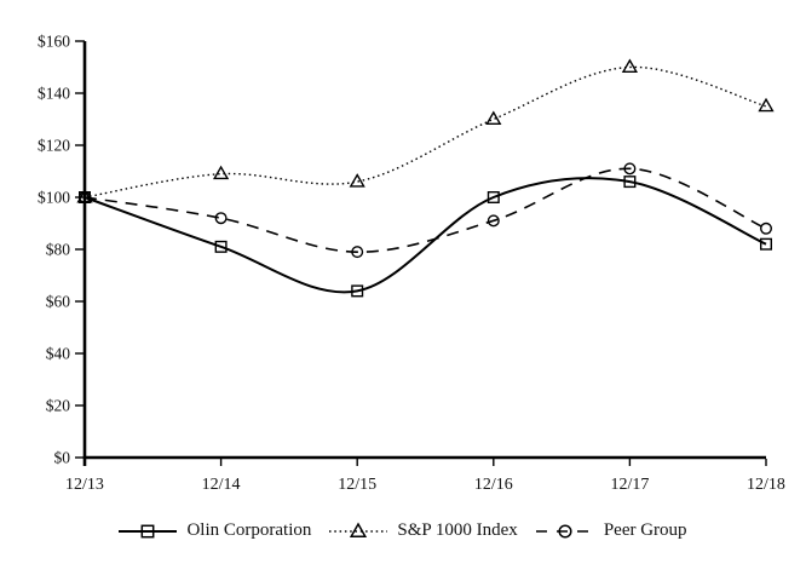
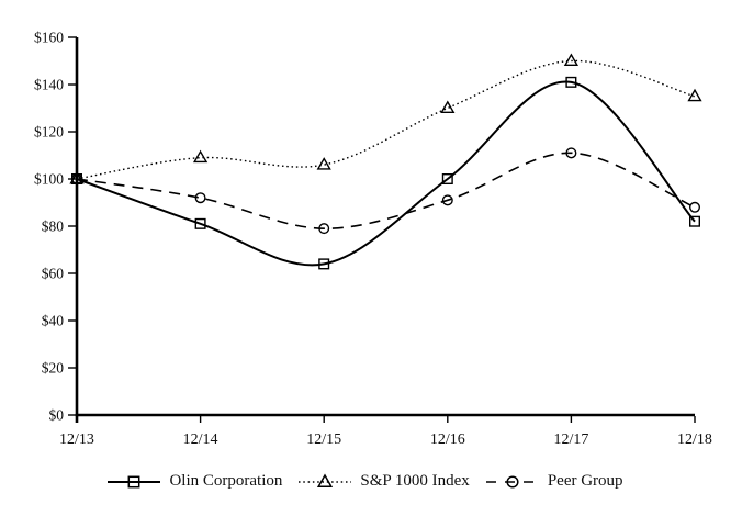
Olin Corporation/12/17: $106 -> $141
